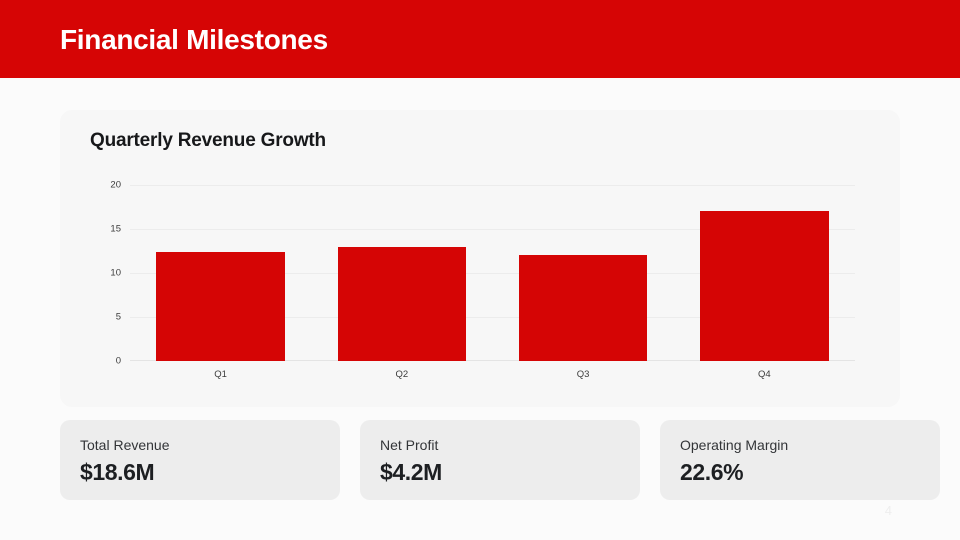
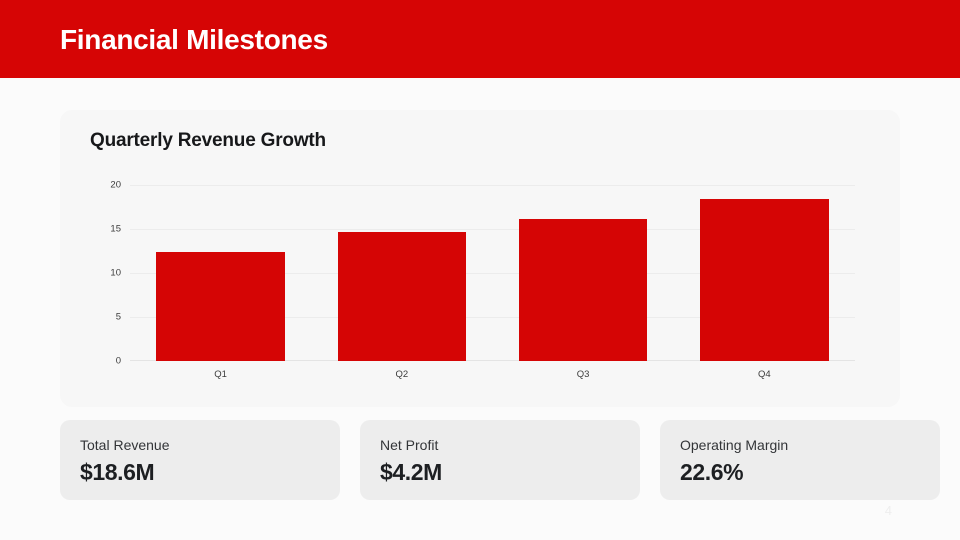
Q2: 13 -> 15
Q3: 12 -> 16
Q4: 17 -> 18
